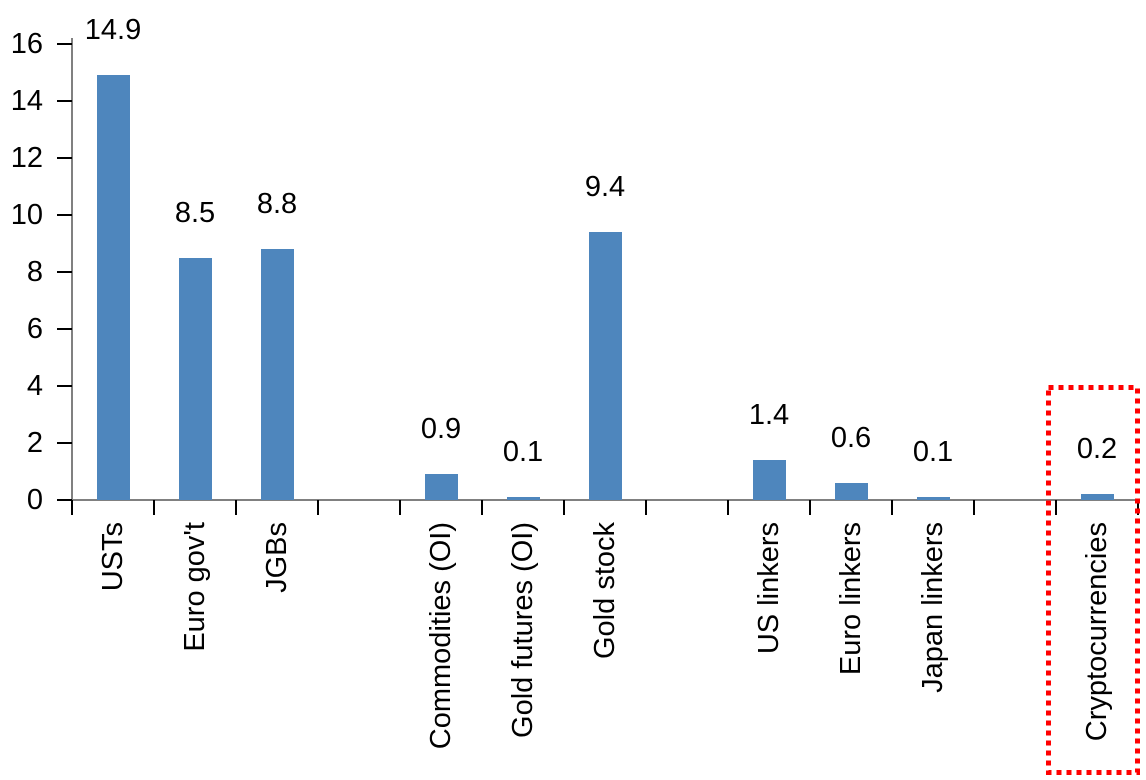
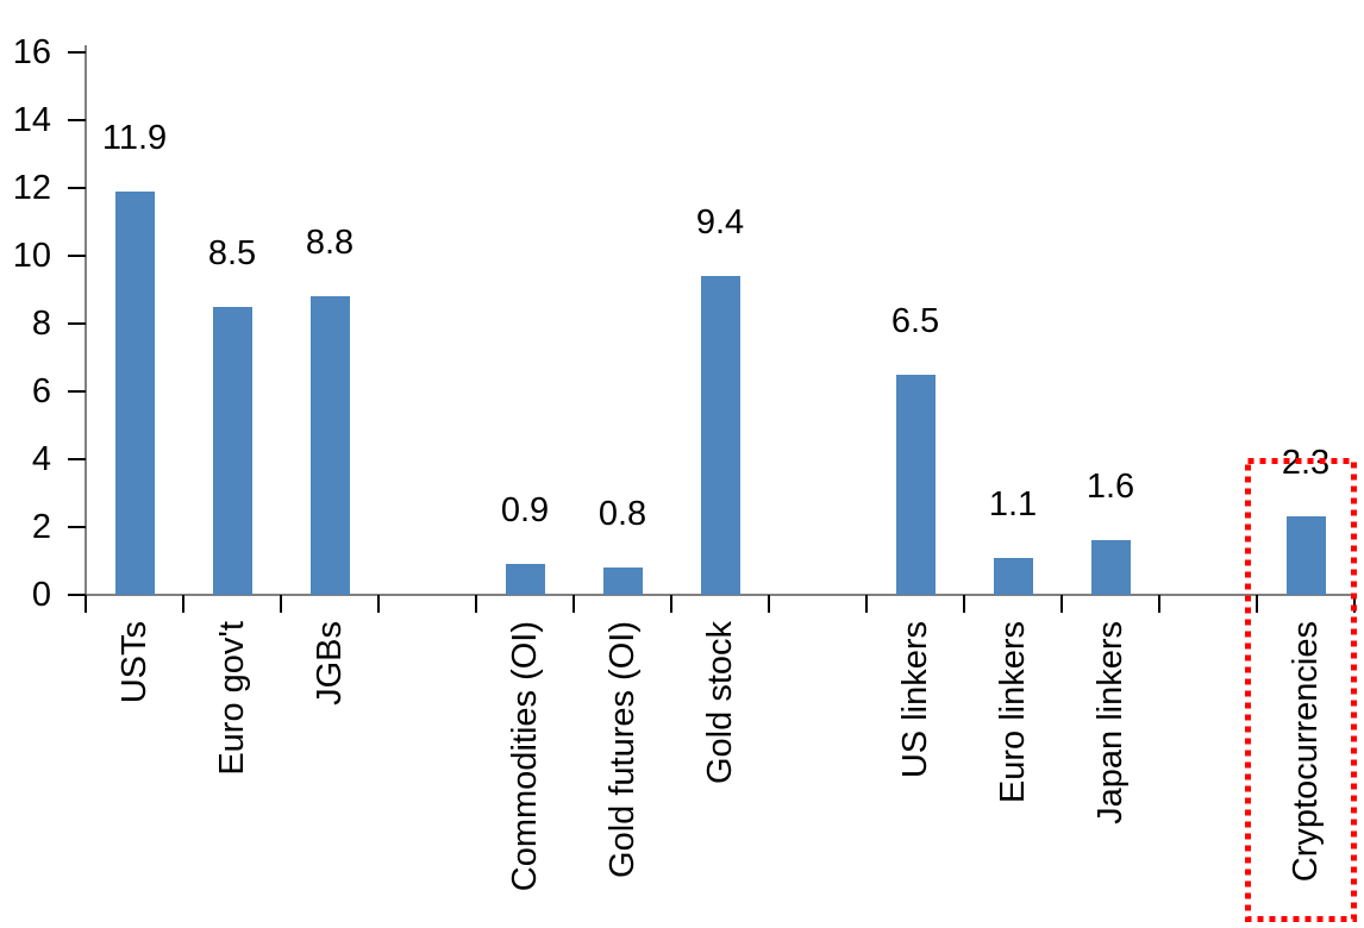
USTs: 14.9 -> 11.9
Gold futures (OI): 0.1 -> 0.8
US linkers: 1.4 -> 6.5
Euro linkers: 0.6 -> 1.1
Japan linkers: 0.1 -> 1.6
Cryptocurrencies: 0.2 -> 2.3
